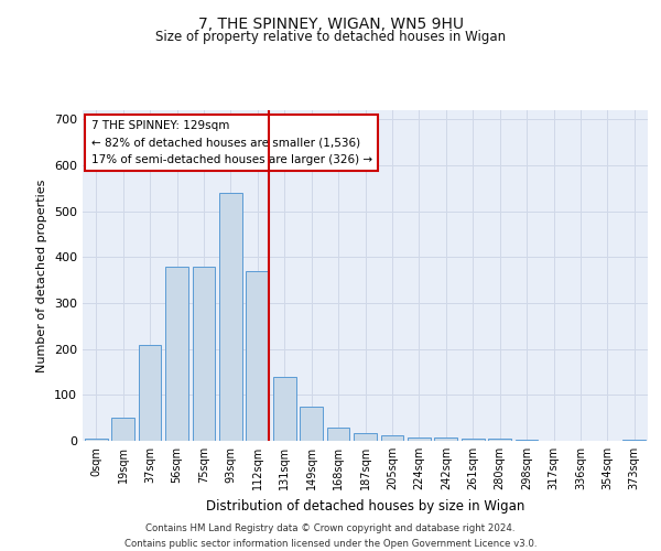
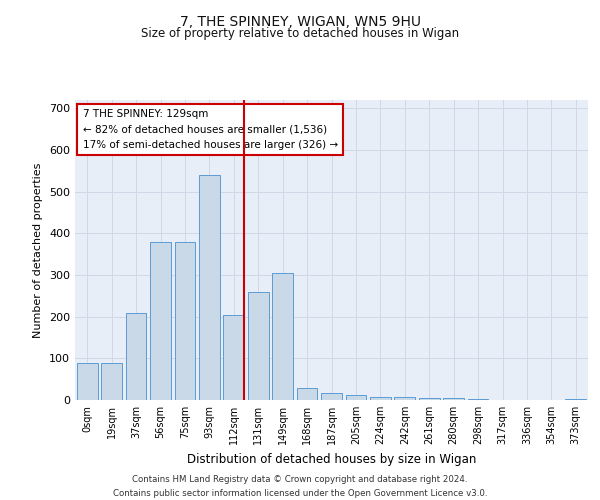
0sqm: 5 -> 90
19sqm: 50 -> 90
112sqm: 370 -> 205
131sqm: 140 -> 260
149sqm: 75 -> 305
